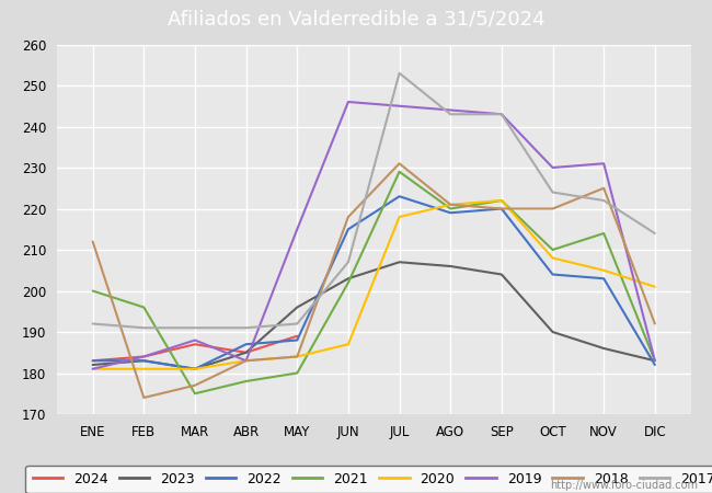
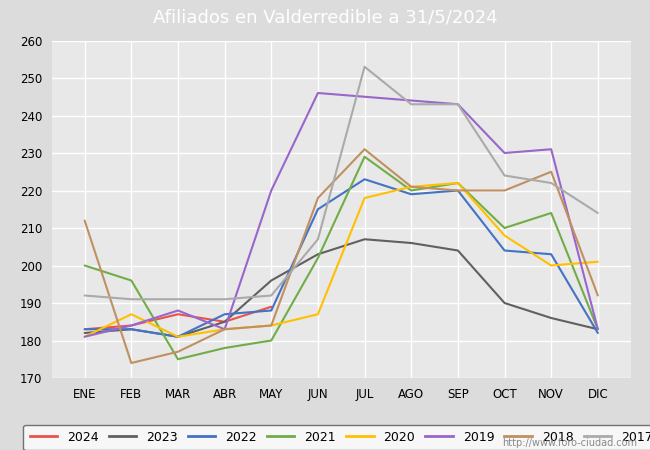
2020/FEB: 181 -> 187
2019/MAY: 215 -> 220
2020/NOV: 205 -> 200
